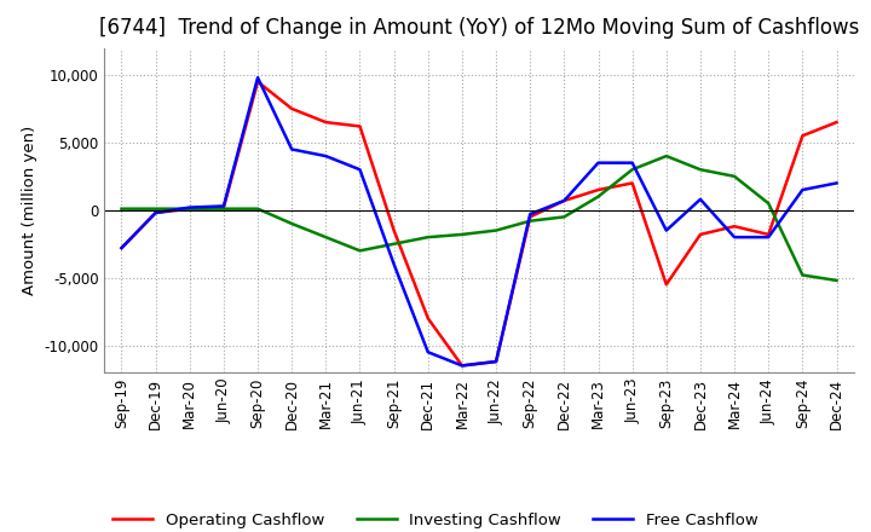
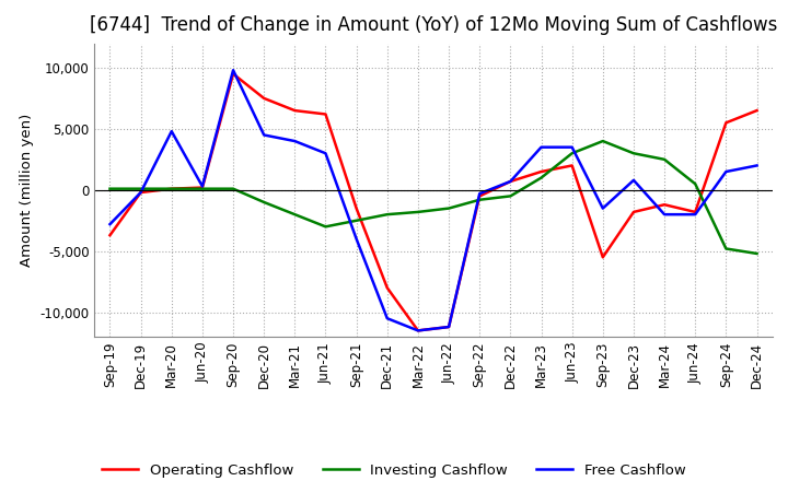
Operating Cashflow/Sep-19: -2,800 -> -3,700
Free Cashflow/Mar-20: 200 -> 4,800
